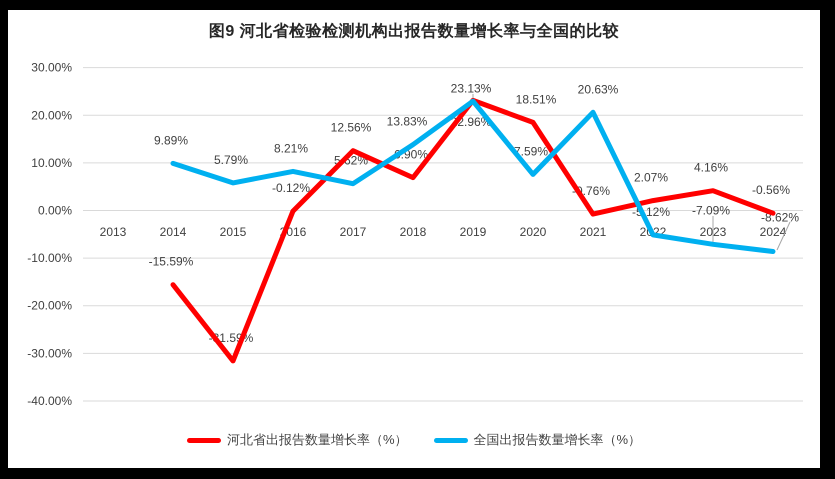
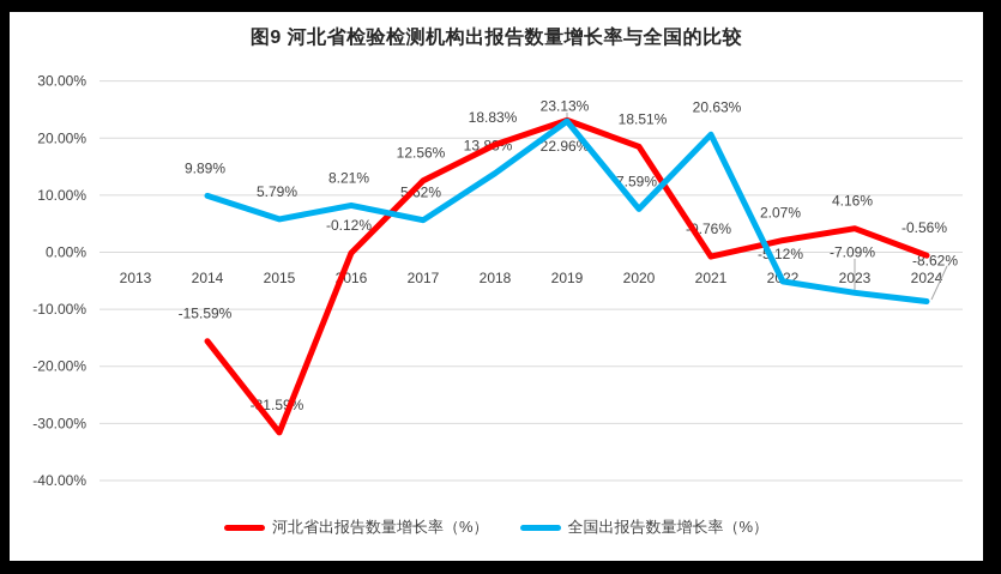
河北省出报告数量增长率（%）/2018: 6.90% -> 18.83%
